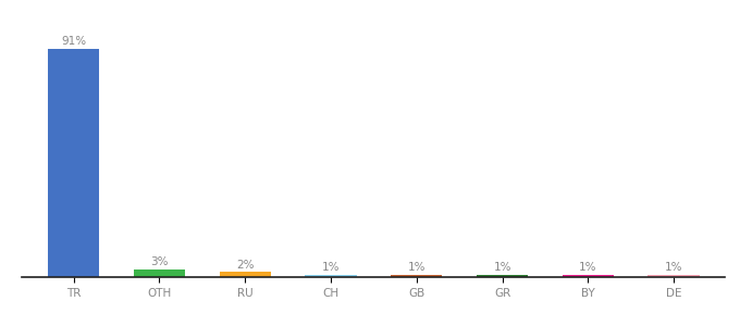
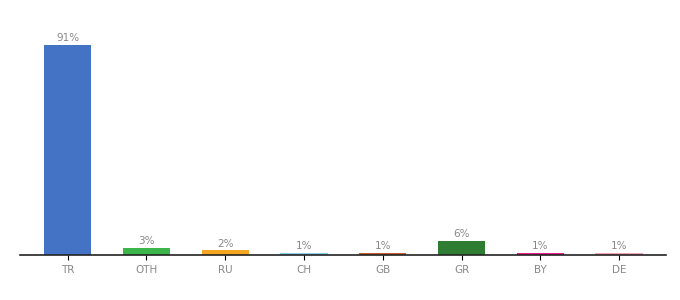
GR: 1% -> 6%
